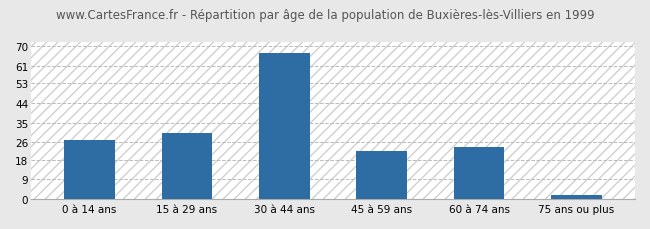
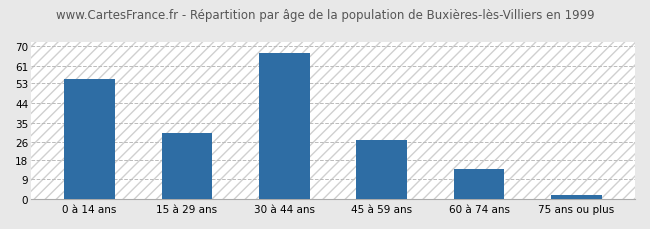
0 à 14 ans: 27 -> 55
45 à 59 ans: 22 -> 27
60 à 74 ans: 24 -> 14
